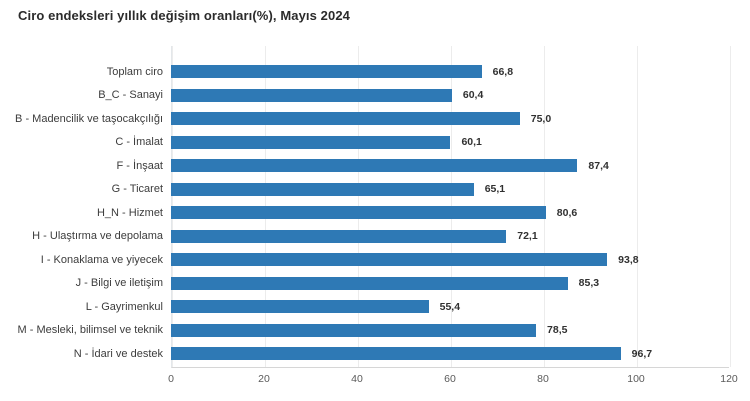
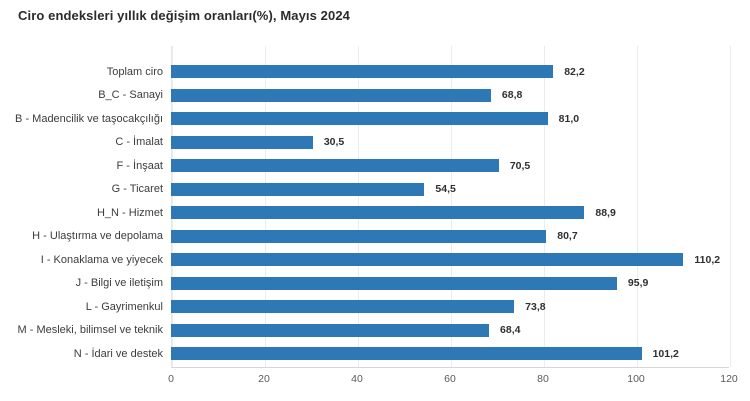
Toplam ciro: 66,8 -> 82,2
B_C - Sanayi: 60,4 -> 68,8
B - Madencilik ve taşocakçılığı: 75,0 -> 81,0
C - İmalat: 60,1 -> 30,5
F - İnşaat: 87,4 -> 70,5
G - Ticaret: 65,1 -> 54,5
H_N - Hizmet: 80,6 -> 88,9
H - Ulaştırma ve depolama: 72,1 -> 80,7
I - Konaklama ve yiyecek: 93,8 -> 110,2
J - Bilgi ve iletişim: 85,3 -> 95,9
L - Gayrimenkul: 55,4 -> 73,8
M - Mesleki, bilimsel ve teknik: 78,5 -> 68,4
N - İdari ve destek: 96,7 -> 101,2
